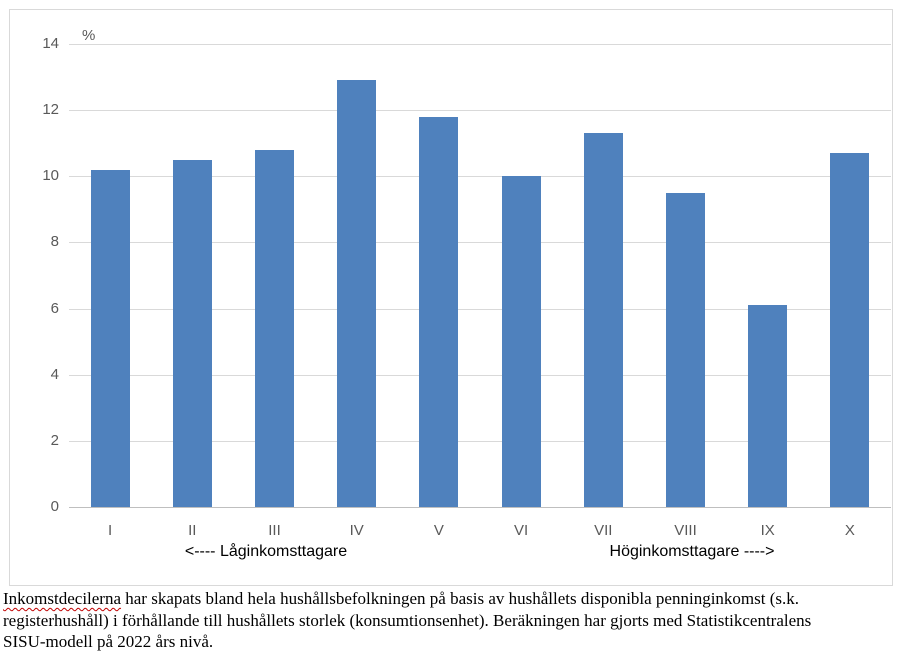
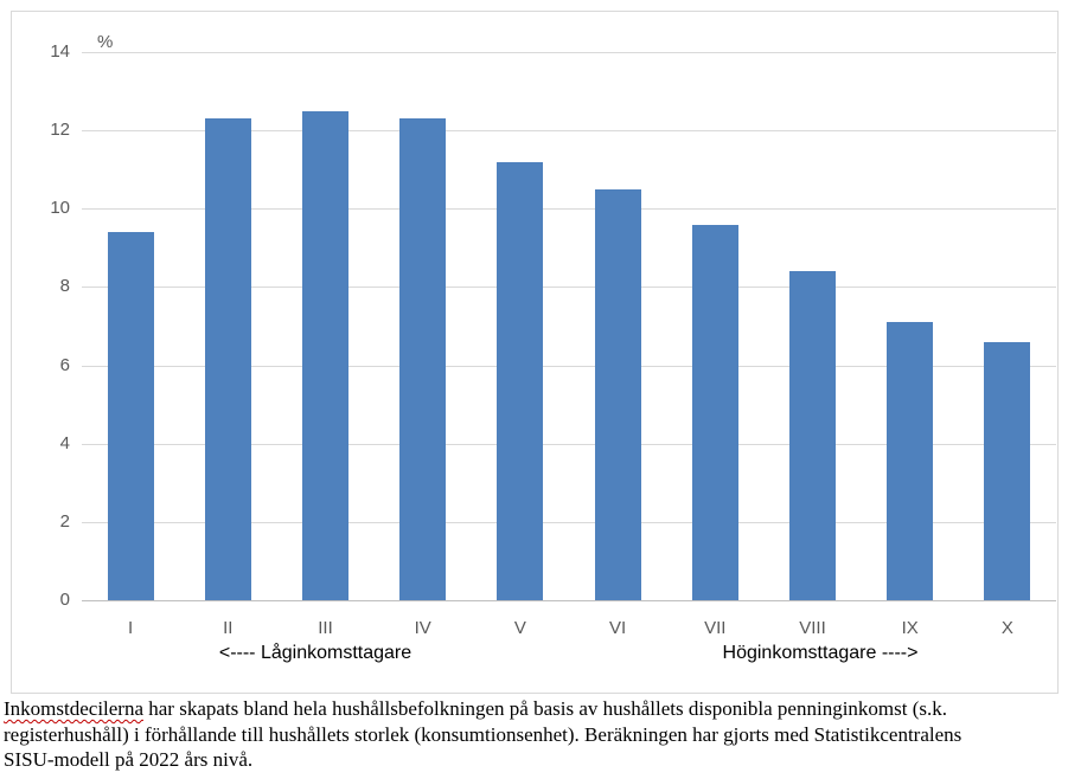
I: 10.2 -> 9.4
II: 10.5 -> 12.3
III: 10.8 -> 12.5
IV: 12.9 -> 12.3
V: 11.8 -> 11.2
VI: 10.0 -> 10.5
VII: 11.3 -> 9.6
VIII: 9.5 -> 8.4
IX: 6.1 -> 7.1
X: 10.7 -> 6.6
